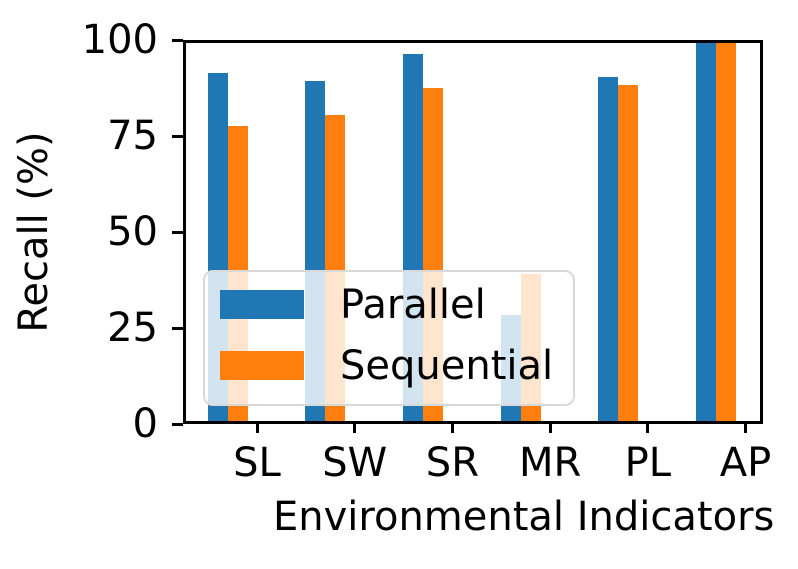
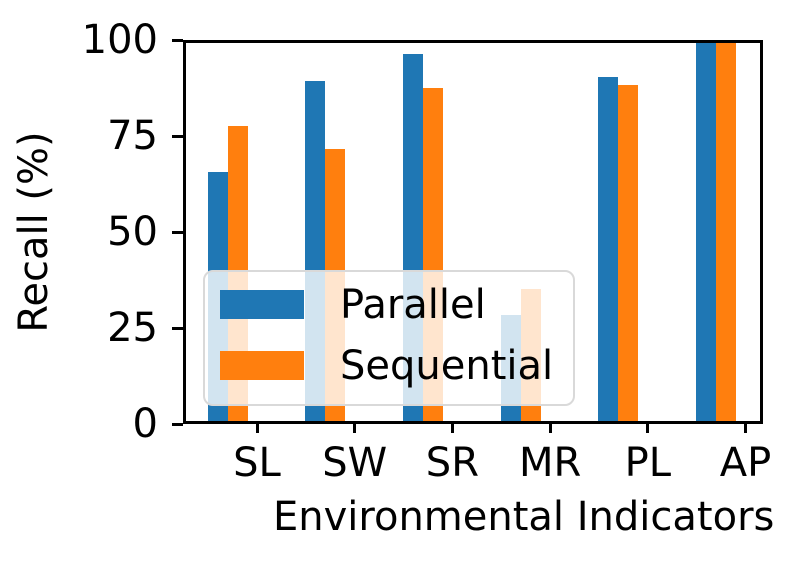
Parallel/SL: 92 -> 66
Sequential/SW: 81 -> 72
Sequential/MR: 39 -> 35
